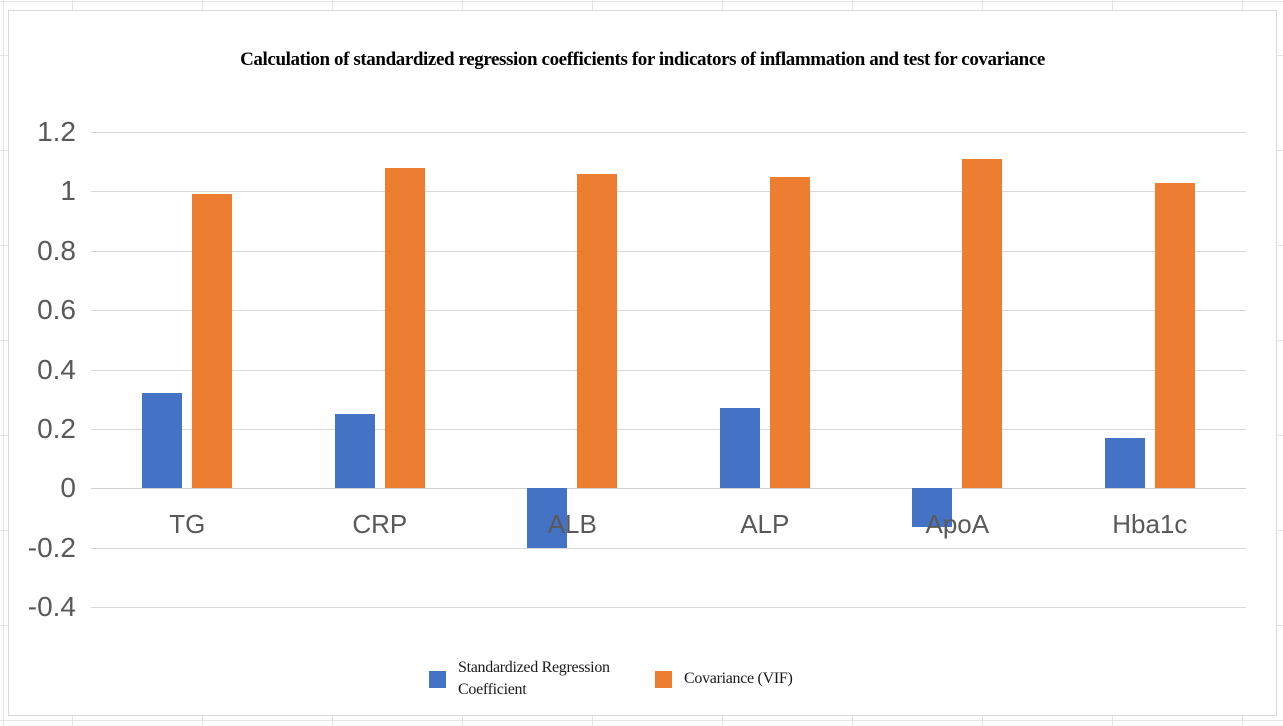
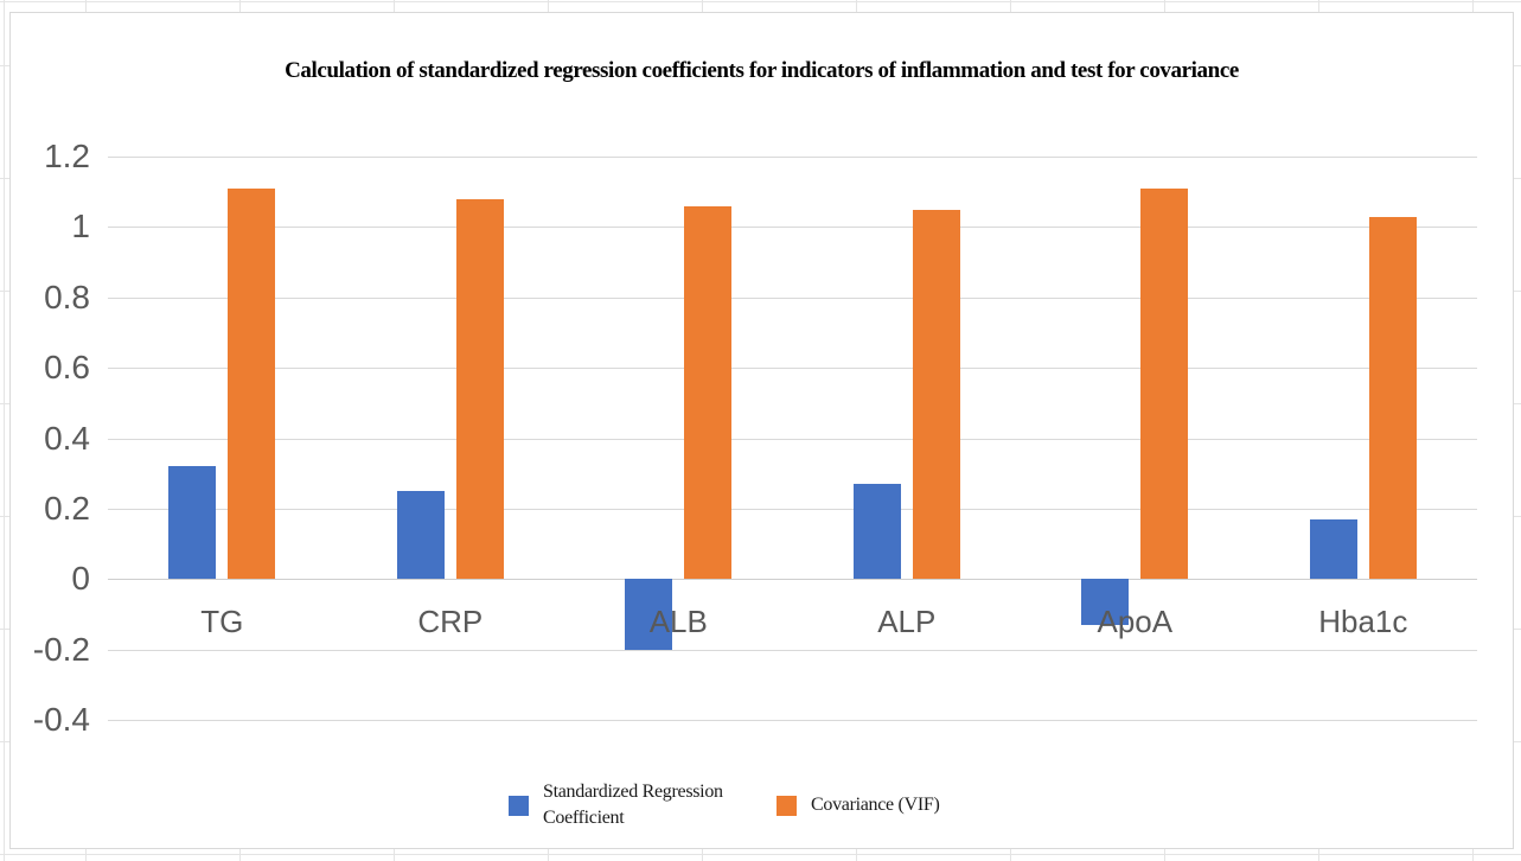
Covariance (VIF)/TG: 0.99 -> 1.11
